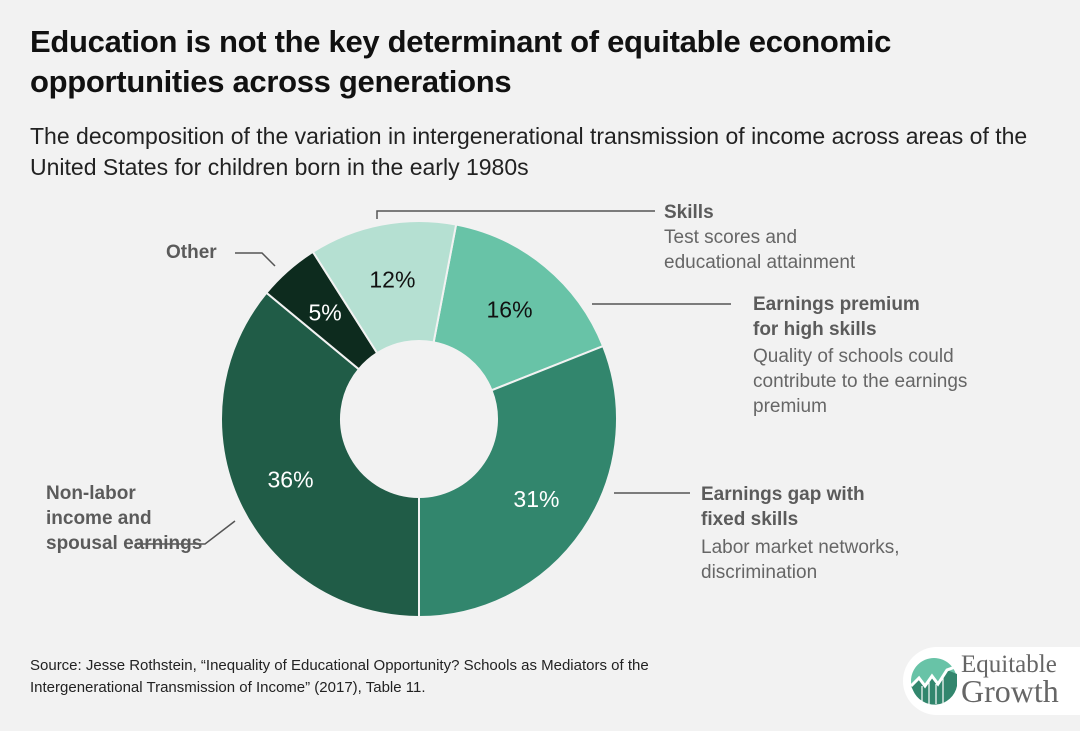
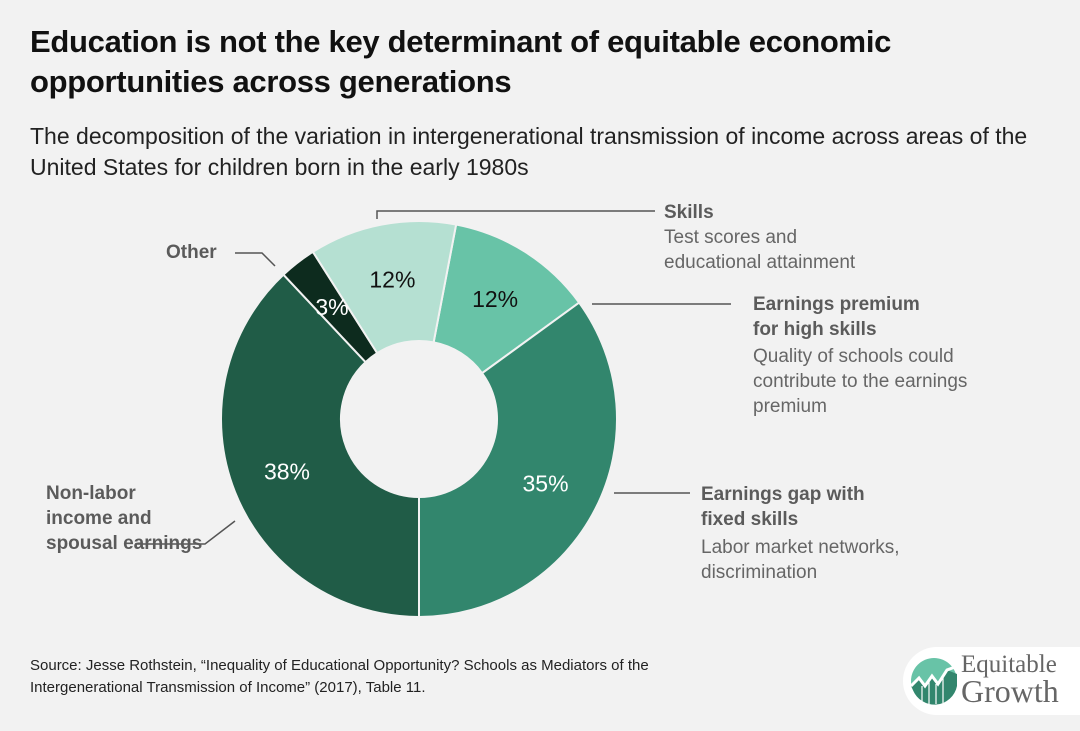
Earnings premium for high skills: 16% -> 12%
Earnings gap with fixed skills: 31% -> 35%
Non-labor income and spousal earnings: 36% -> 38%
Other: 5% -> 3%
